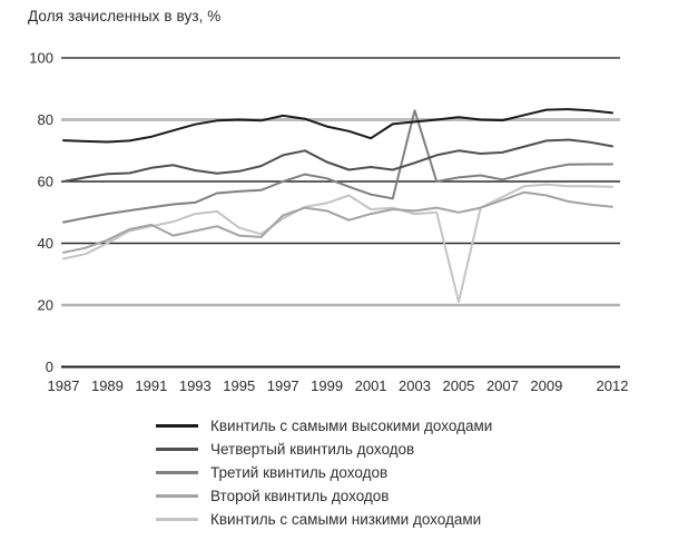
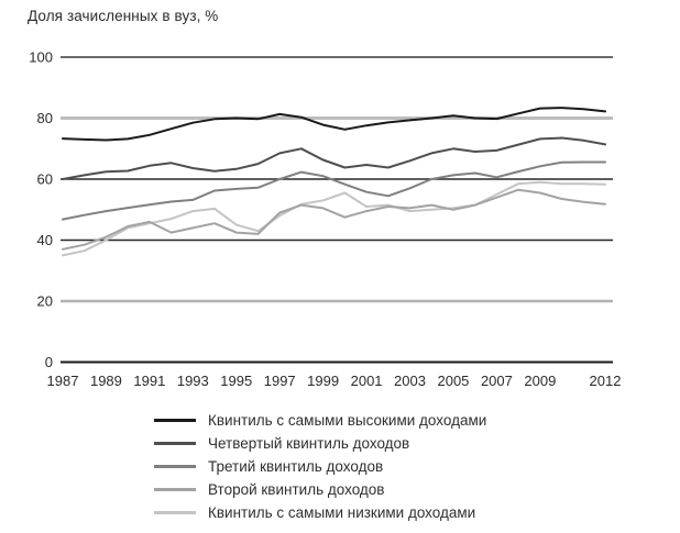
Квинтиль с самыми высокими доходами/2001: 74 -> 78
Третий квинтиль доходов/2003: 83 -> 57
Квинтиль с самыми низкими доходами/2005: 21 -> 50
